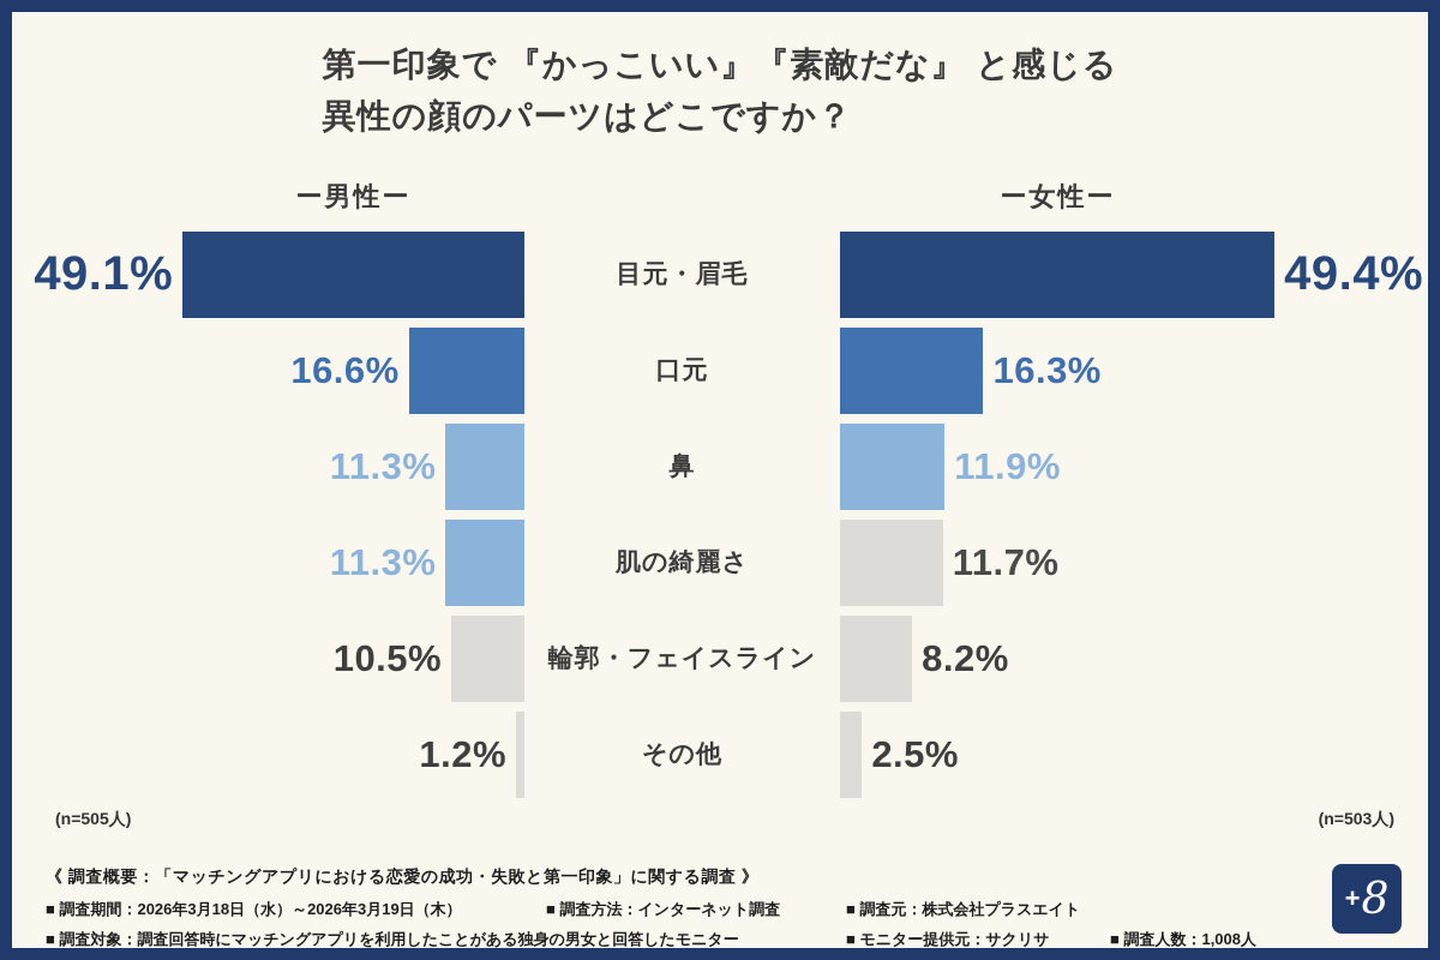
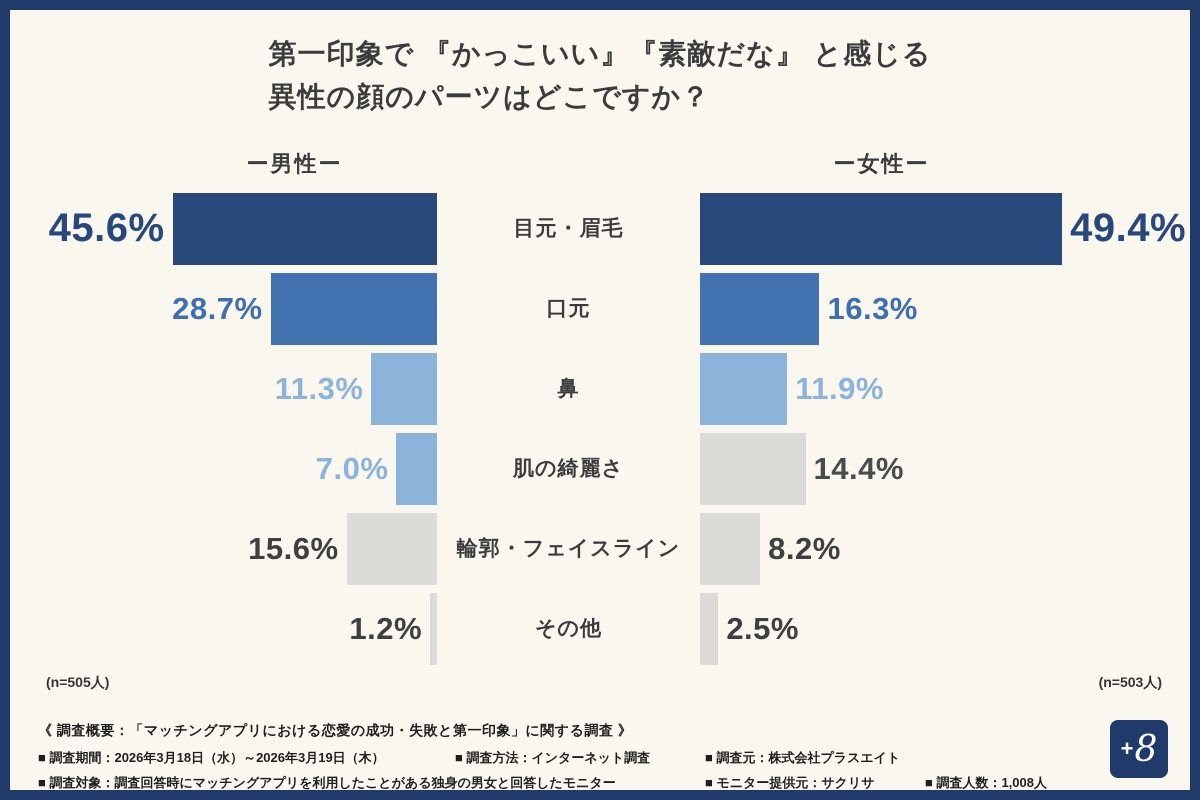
ー男性ー/目元・眉毛: 49.1% -> 45.6%
ー男性ー/口元: 16.6% -> 28.7%
ー男性ー/肌の綺麗さ: 11.3% -> 7.0%
ー女性ー/肌の綺麗さ: 11.7% -> 14.4%
ー男性ー/輪郭・フェイスライン: 10.5% -> 15.6%
